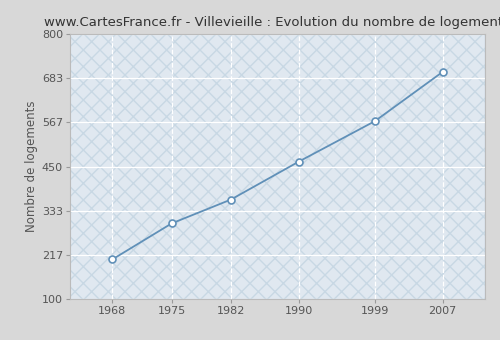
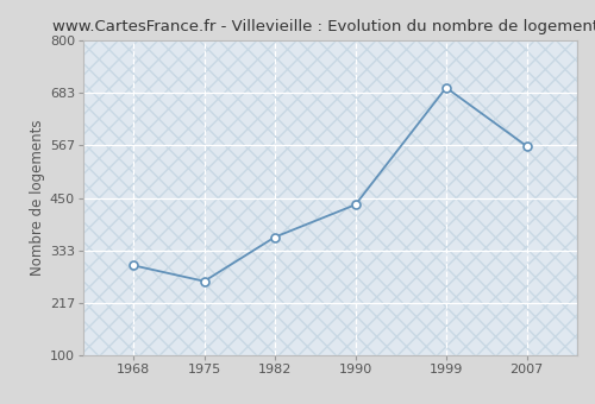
1968: 205 -> 300
1975: 300 -> 265
1990: 463 -> 435
1999: 570 -> 695
2007: 700 -> 565
